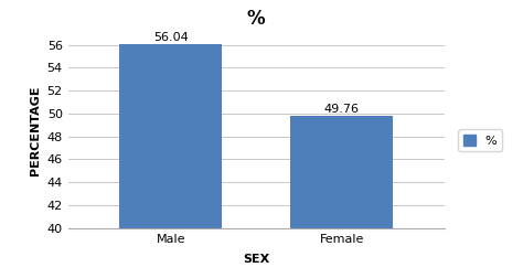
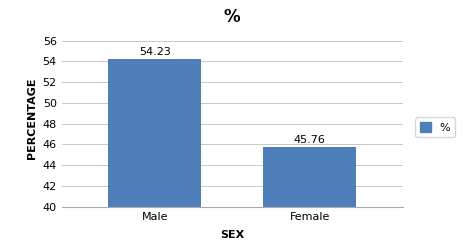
Male: 56.04 -> 54.23
Female: 49.76 -> 45.76
